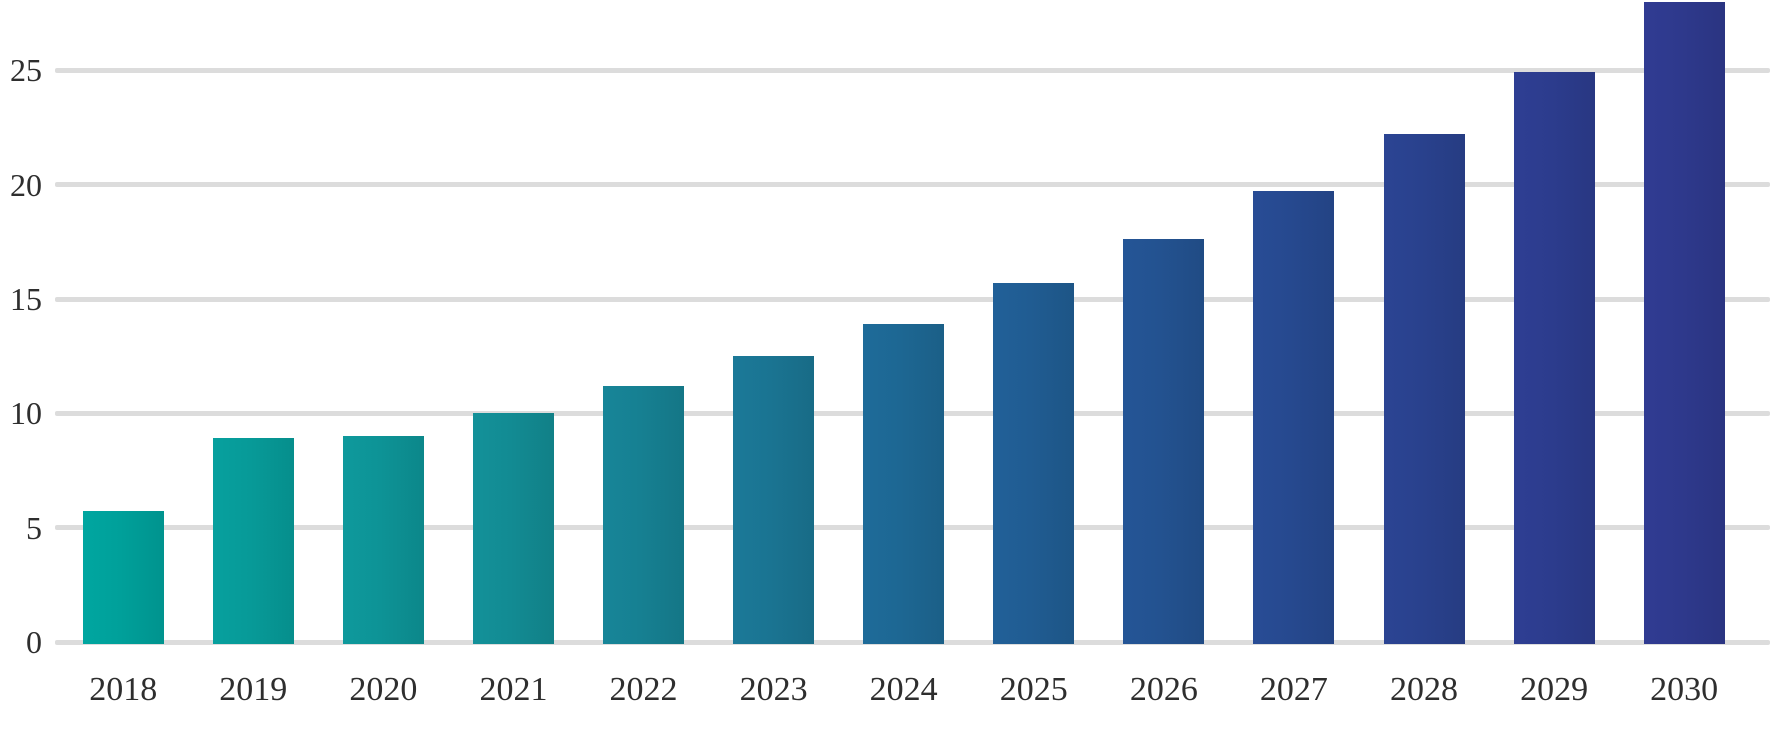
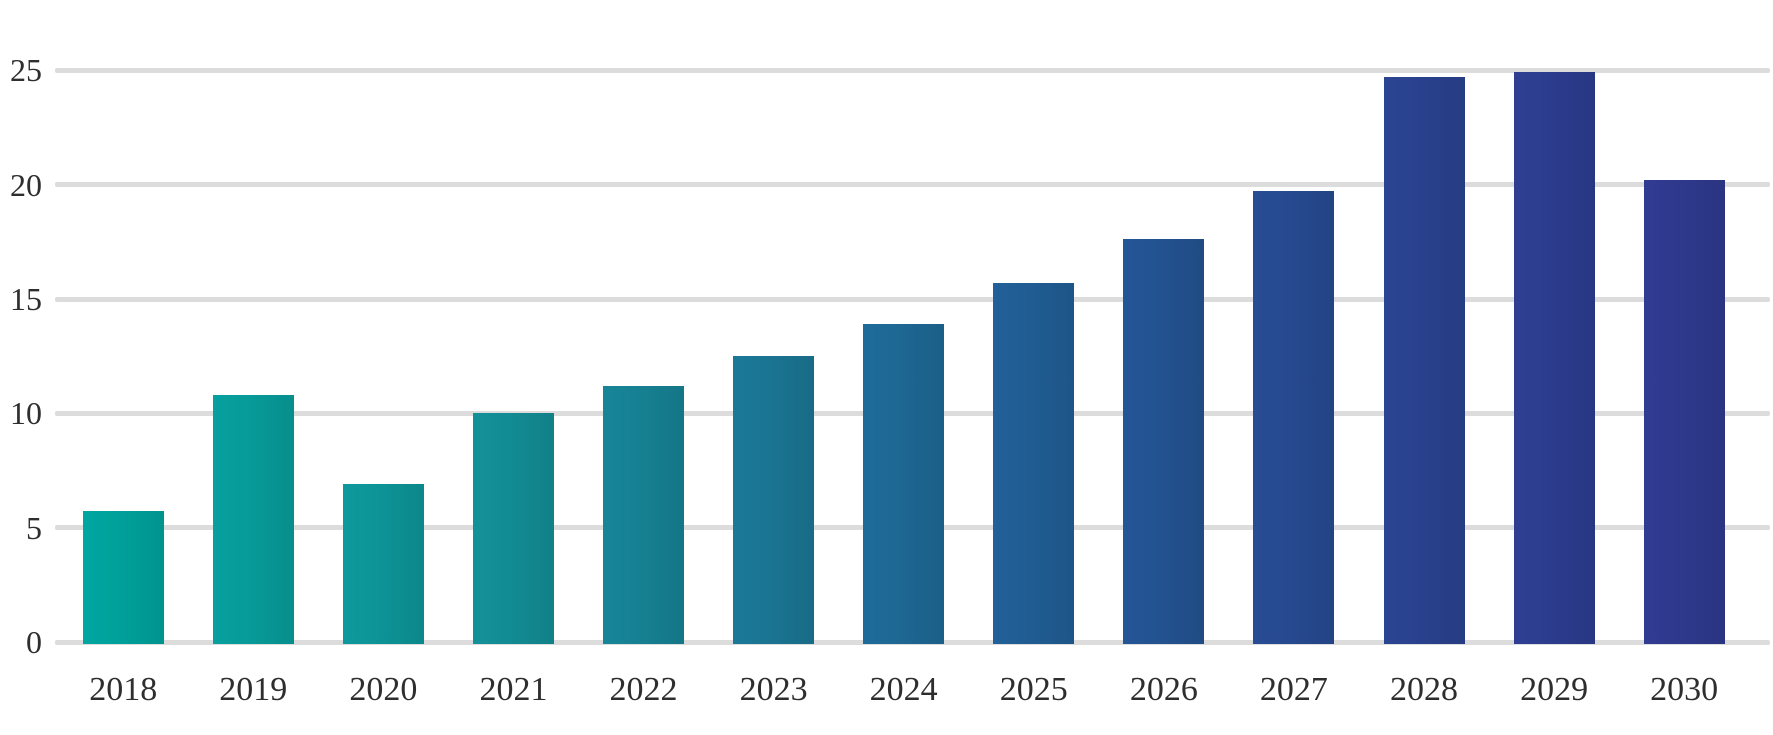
2019: 9.0 -> 10.9
2020: 9.1 -> 7.0
2028: 22.3 -> 24.8
2030: 28.1 -> 20.3
